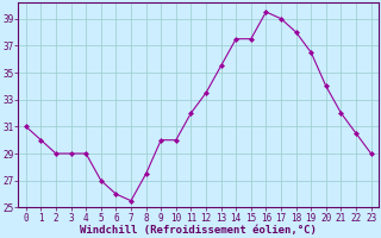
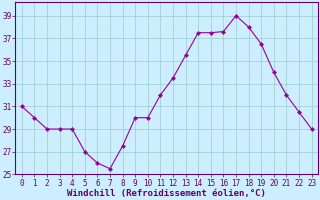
16: 39.5 -> 37.6
